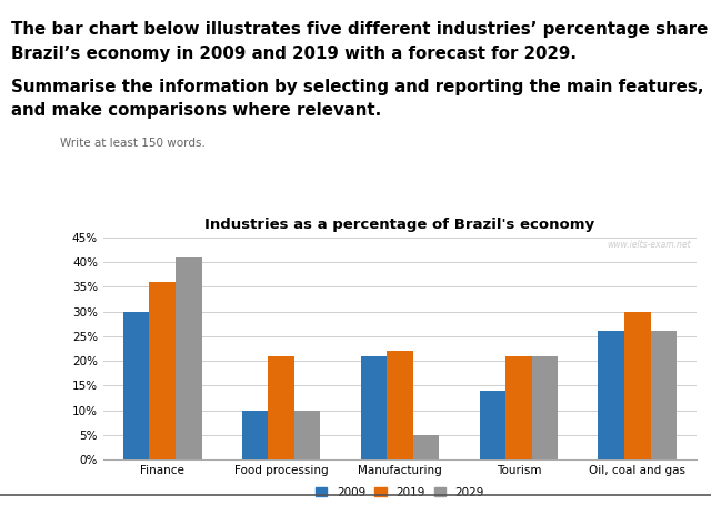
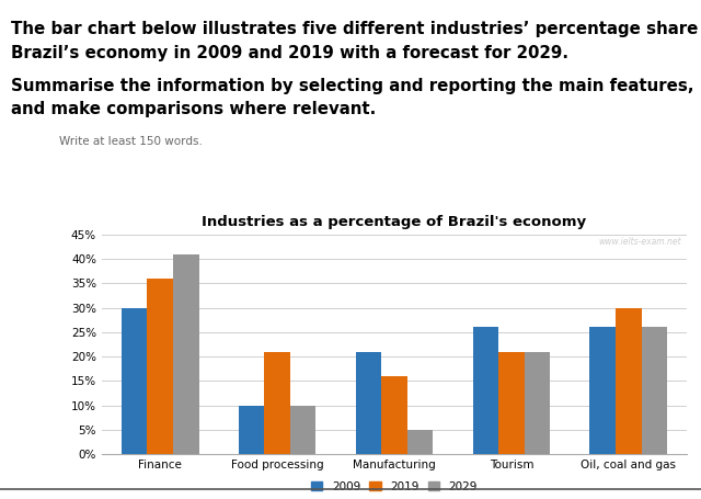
2019/Manufacturing: 22% -> 16%
2009/Tourism: 14% -> 26%
